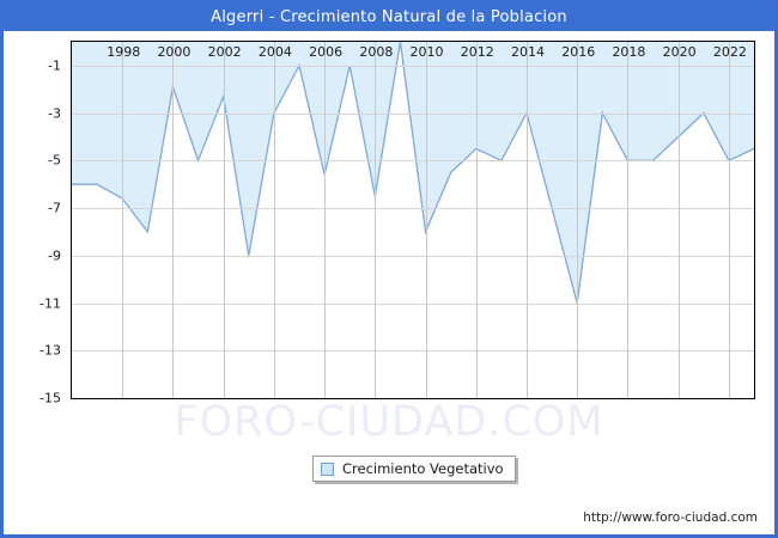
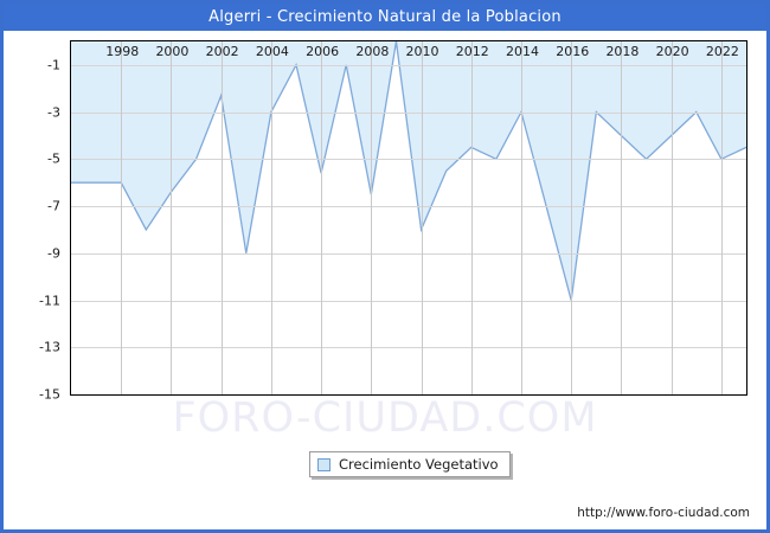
1998: -6.6 -> -6.0
2000: -1.9 -> -6.4
2018: -5.0 -> -4.0
